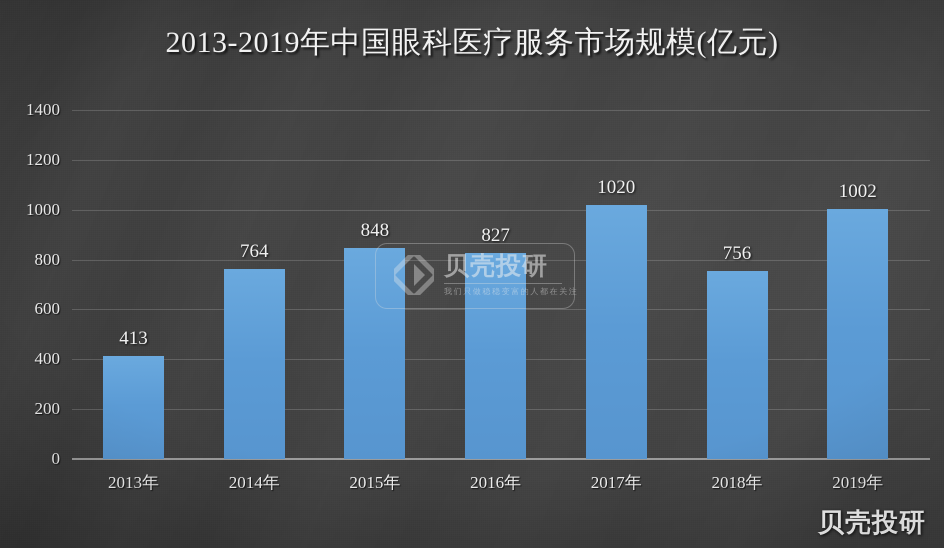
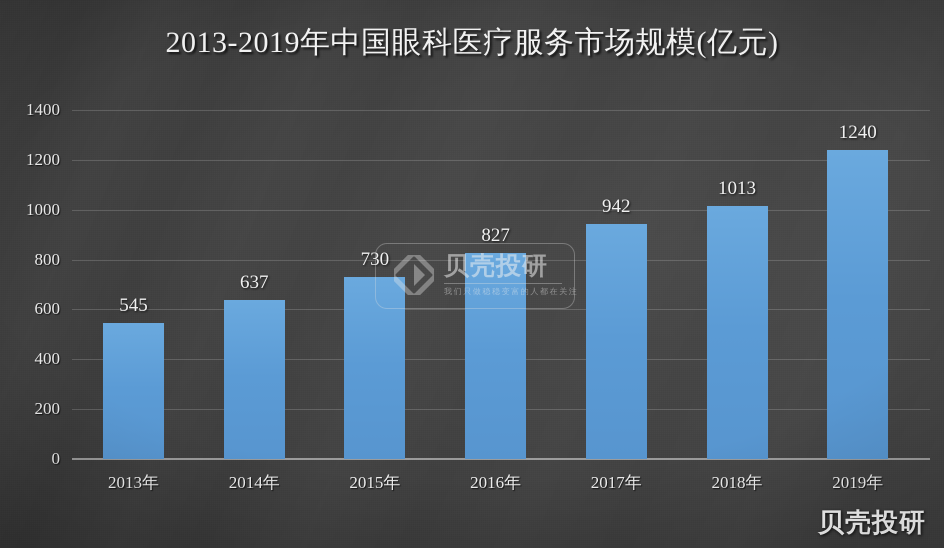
2013年: 413 -> 545
2014年: 764 -> 637
2015年: 848 -> 730
2017年: 1020 -> 942
2018年: 756 -> 1013
2019年: 1002 -> 1240
